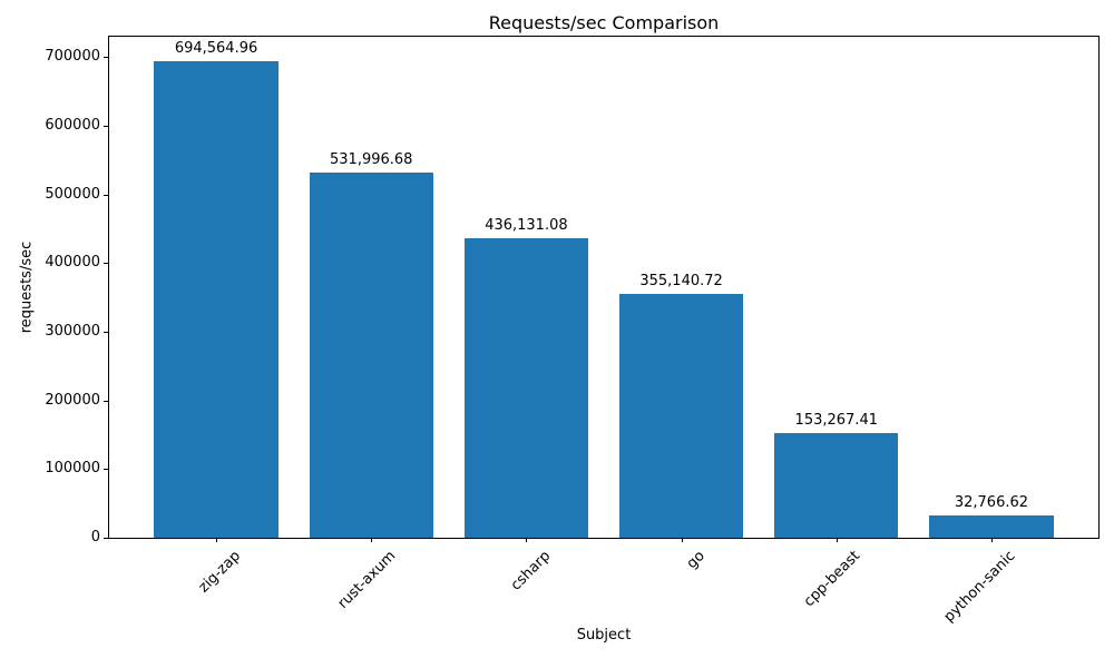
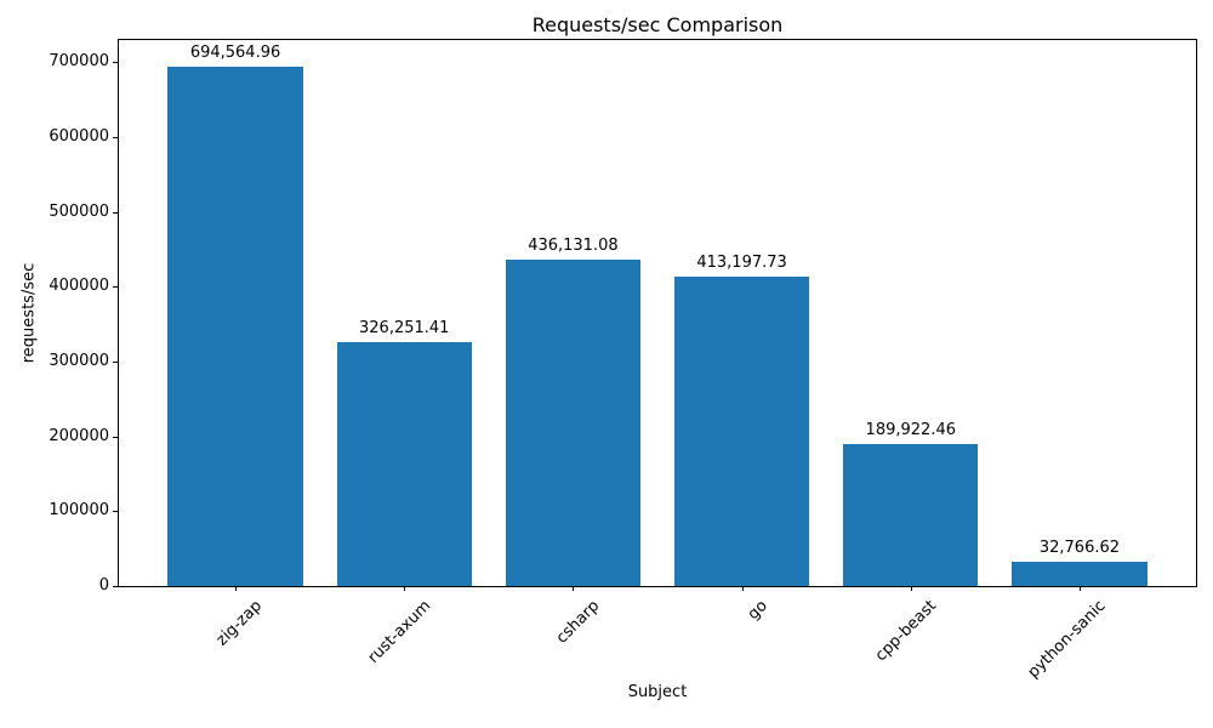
rust-axum: 531,996.68 -> 326,251.41
go: 355,140.72 -> 413,197.73
cpp-beast: 153,267.41 -> 189,922.46
